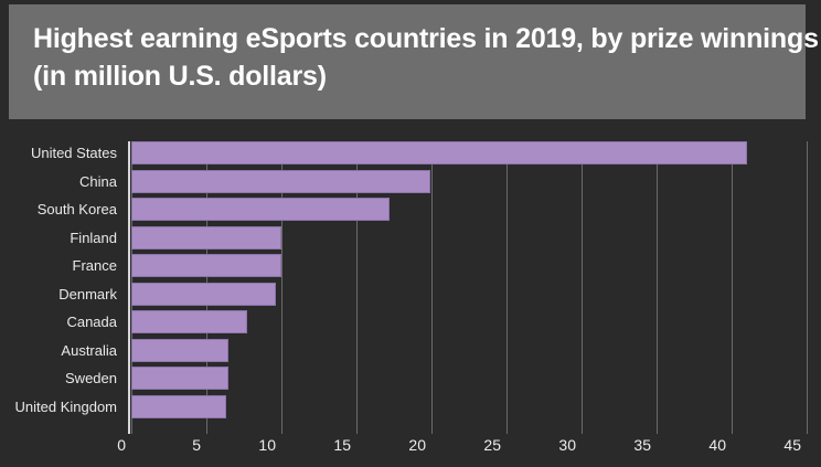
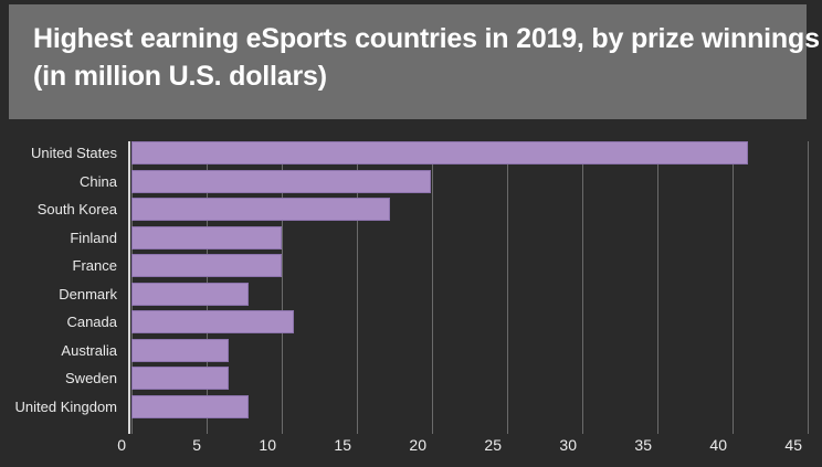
Denmark: 9.6 -> 7.8
Canada: 7.7 -> 10.8
United Kingdom: 6.3 -> 7.8
